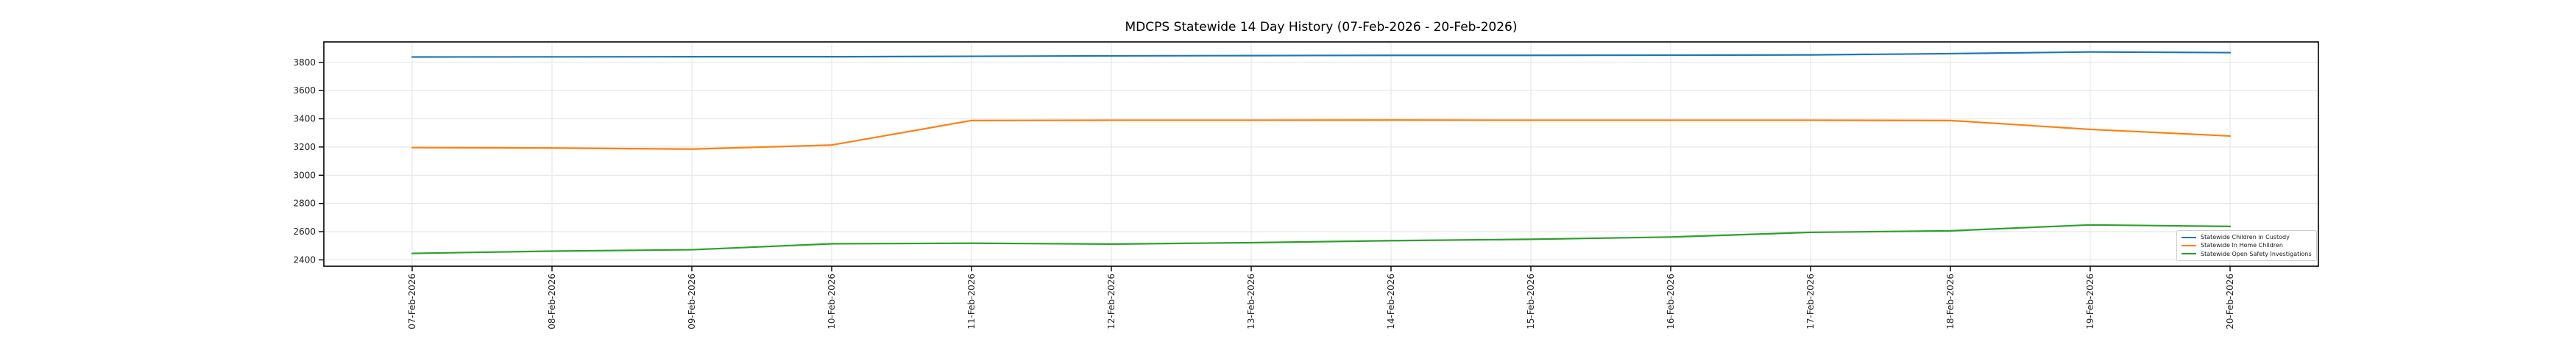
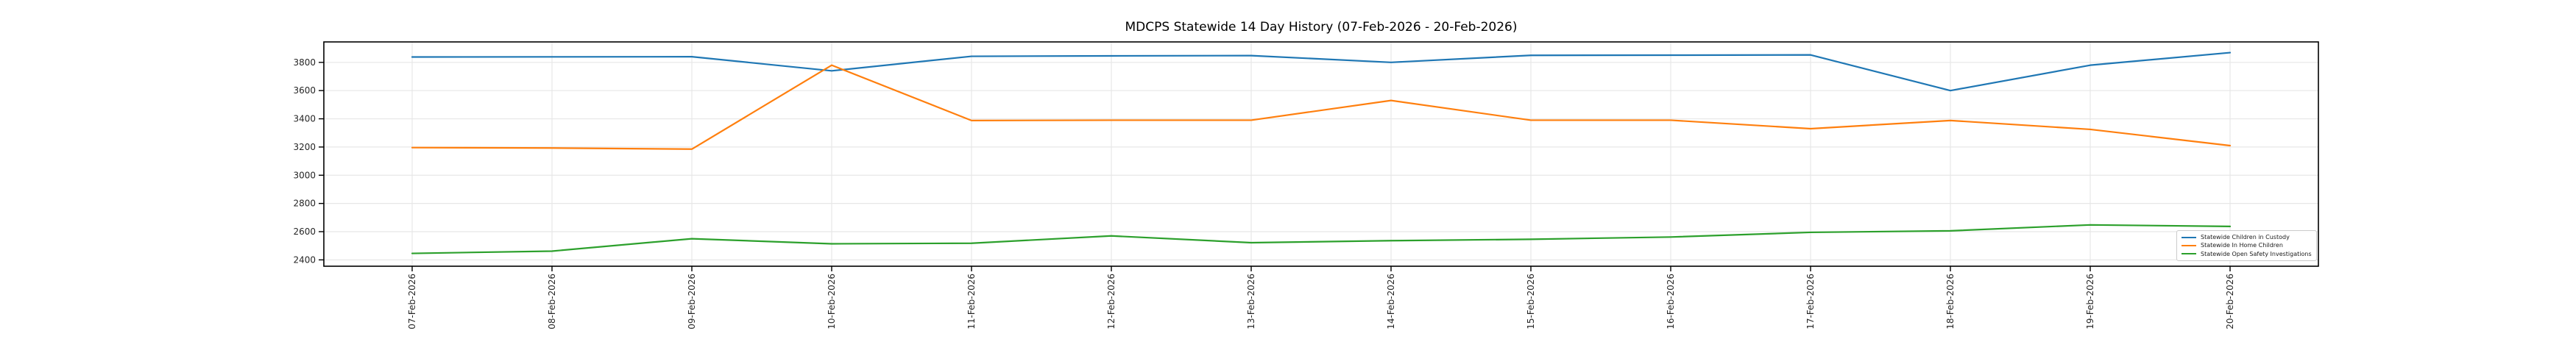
Statewide Open Safety Investigations/09-Feb-2026: 2470 -> 2550
Statewide Children in Custody/10-Feb-2026: 3840 -> 3740
Statewide In Home Children/10-Feb-2026: 3210 -> 3780
Statewide Open Safety Investigations/12-Feb-2026: 2510 -> 2570
Statewide Children in Custody/14-Feb-2026: 3850 -> 3800
Statewide In Home Children/14-Feb-2026: 3390 -> 3530
Statewide In Home Children/17-Feb-2026: 3390 -> 3330
Statewide Children in Custody/18-Feb-2026: 3860 -> 3600
Statewide Children in Custody/19-Feb-2026: 3870 -> 3780
Statewide In Home Children/20-Feb-2026: 3280 -> 3210
